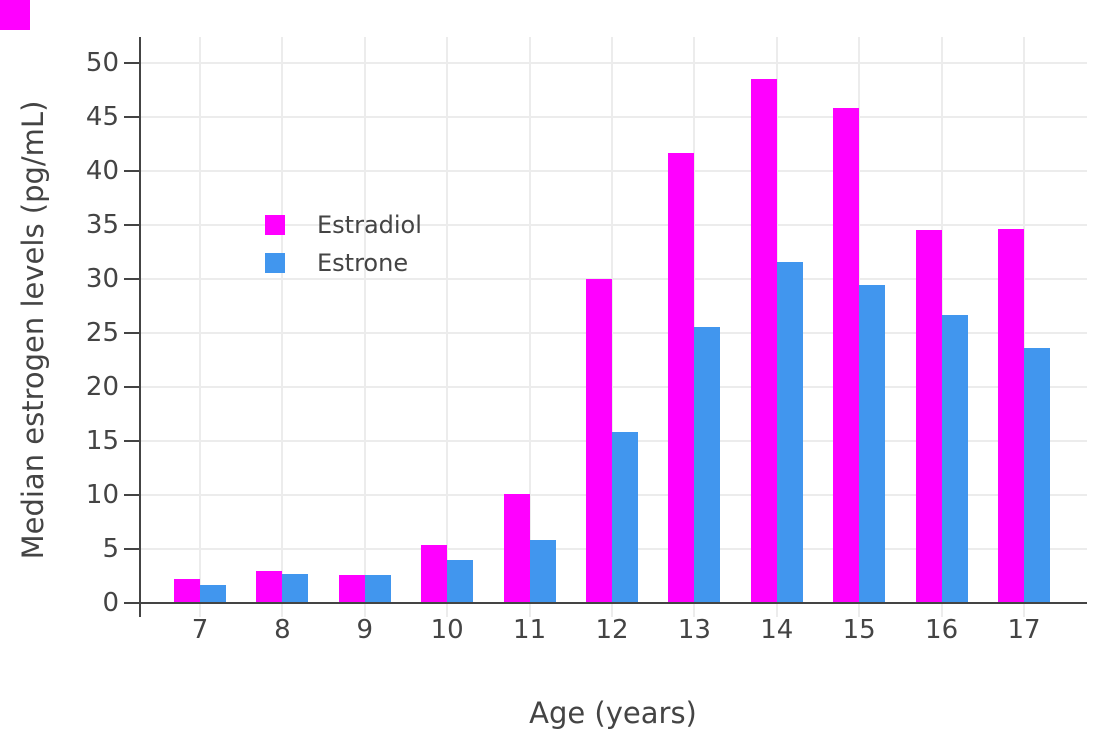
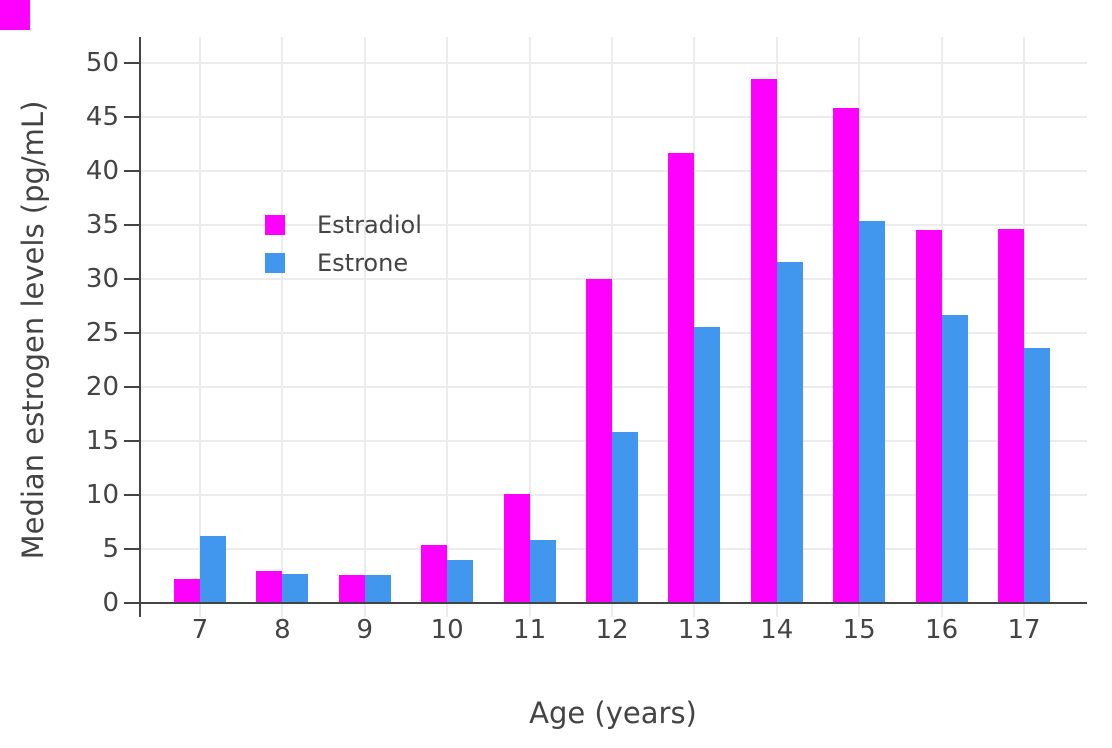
Estrone/7: 1.7 -> 6.2
Estrone/15: 29.4 -> 35.3
